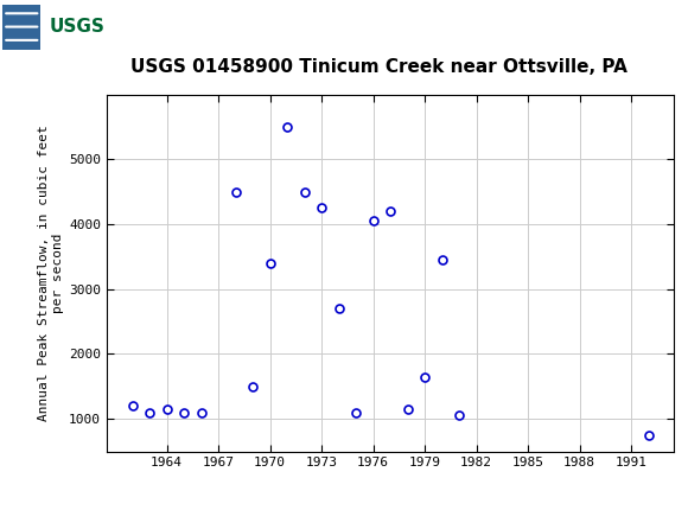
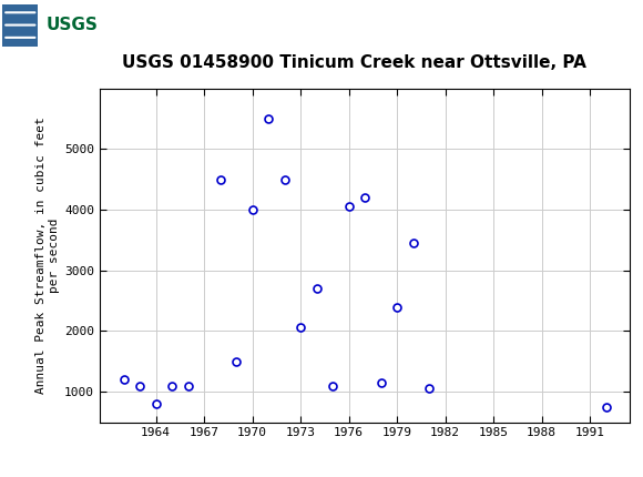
1964: 1150 -> 800
1970: 3400 -> 4000
1973: 4250 -> 2060
1979: 1650 -> 2400
